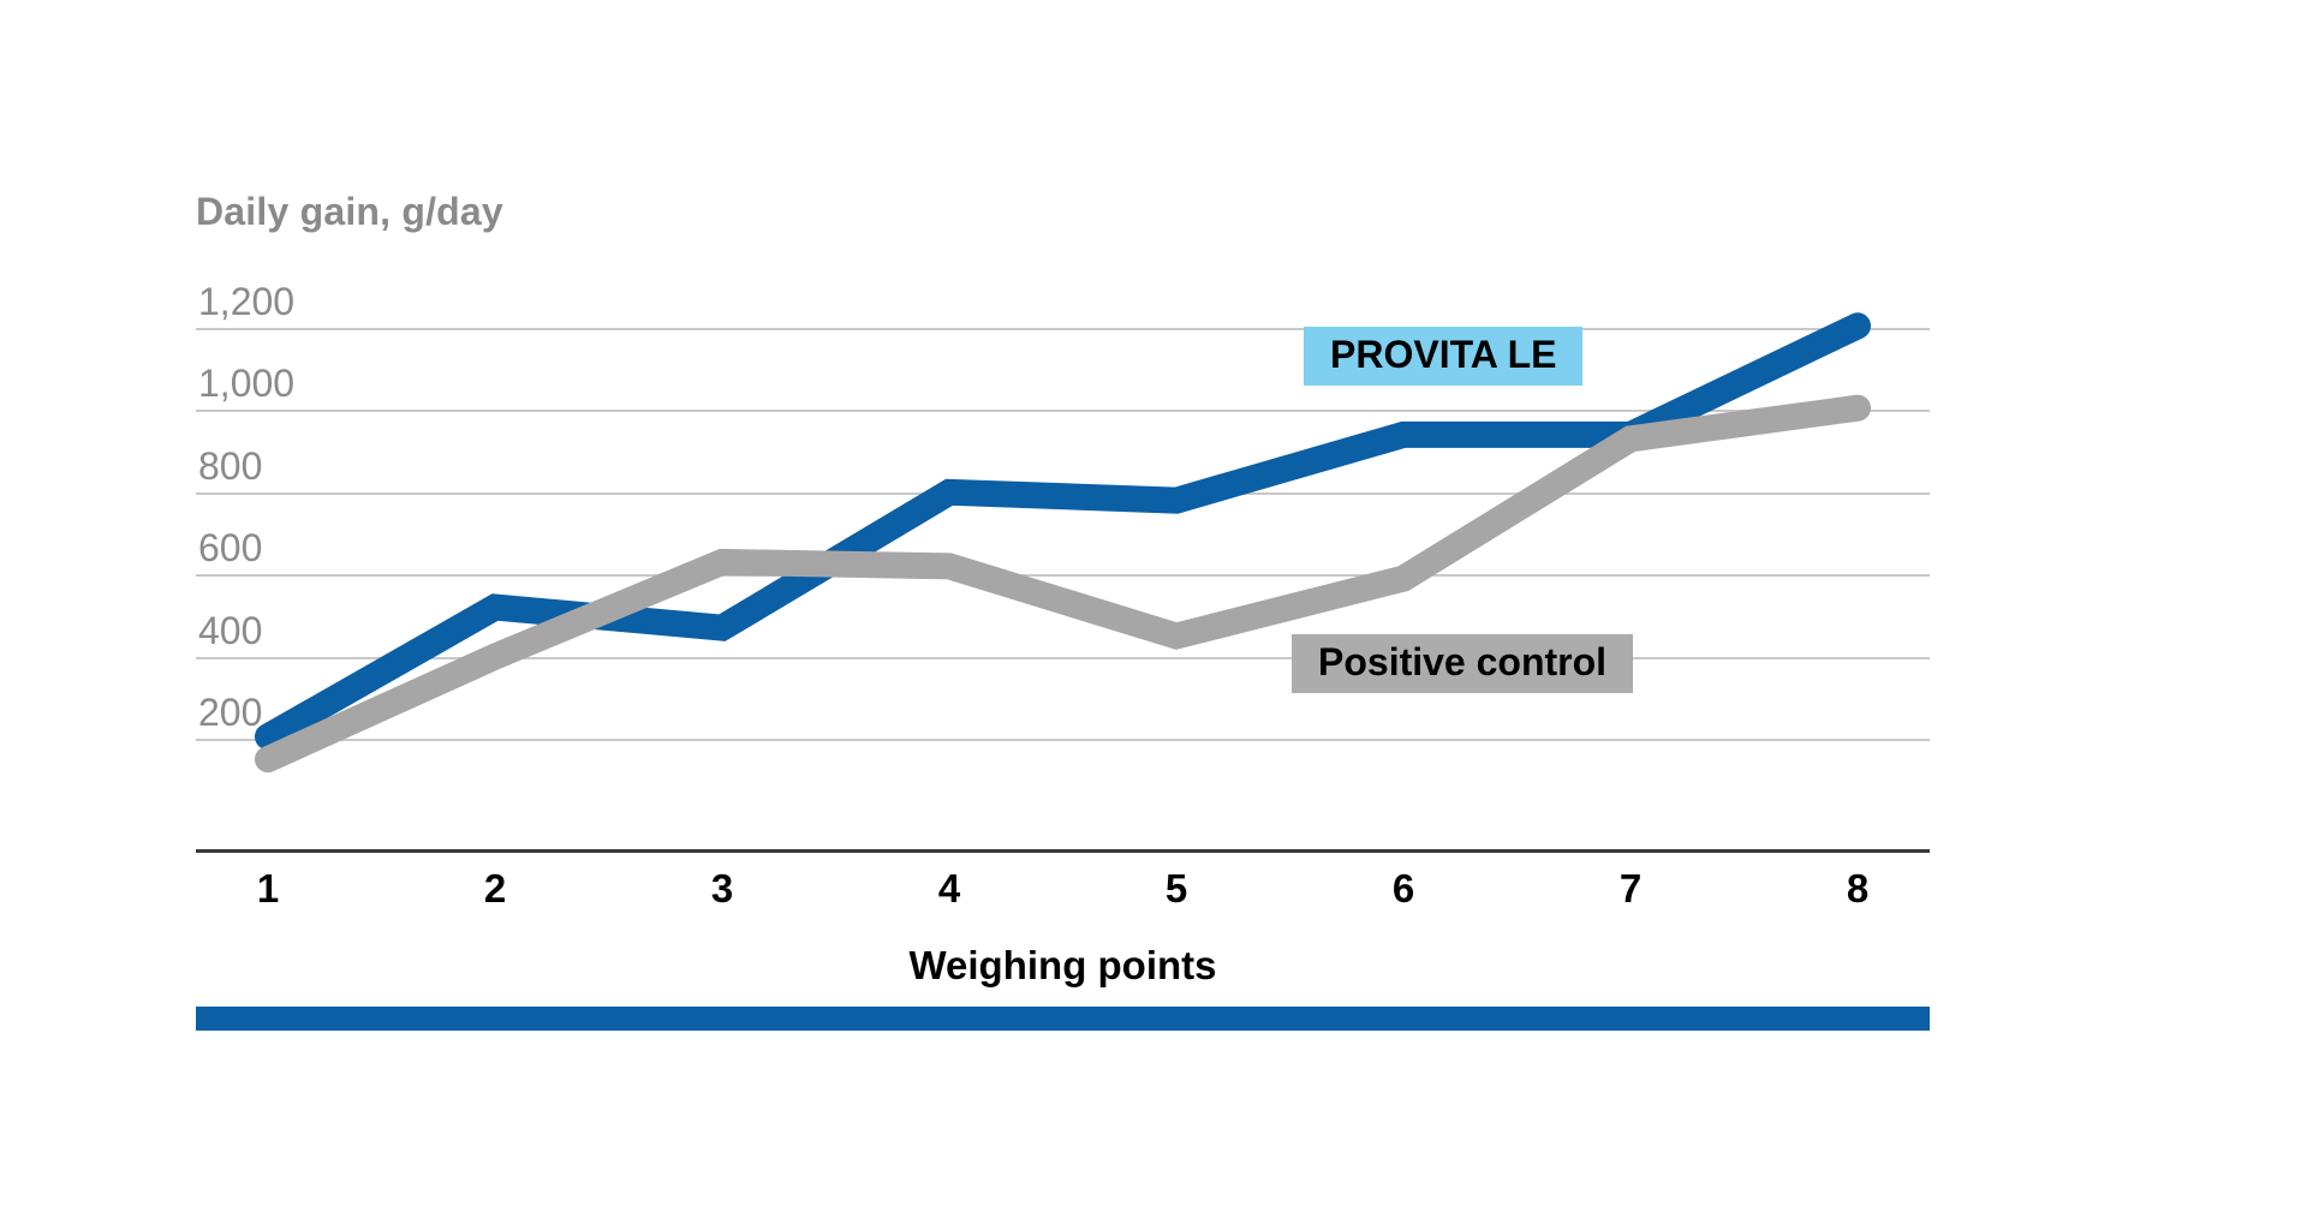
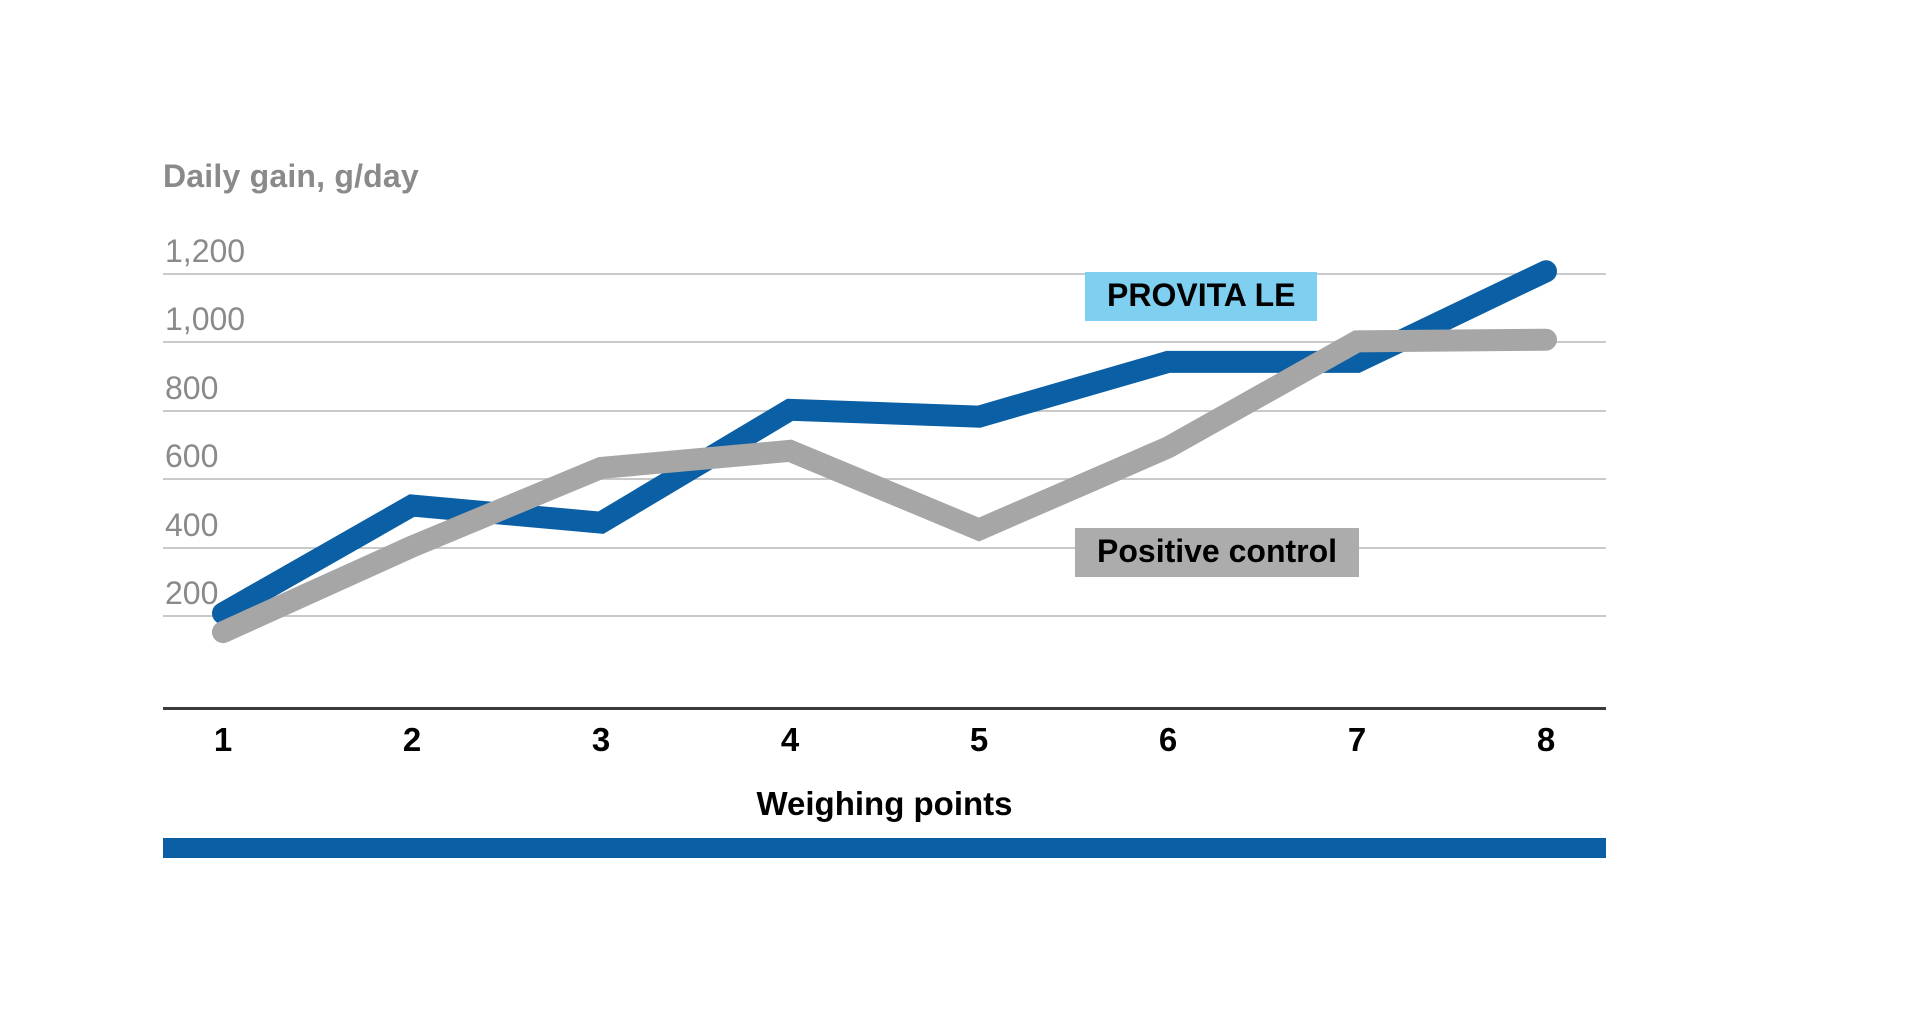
Positive control/4: 620 -> 680
Positive control/6: 590 -> 690
Positive control/7: 930 -> 1000
